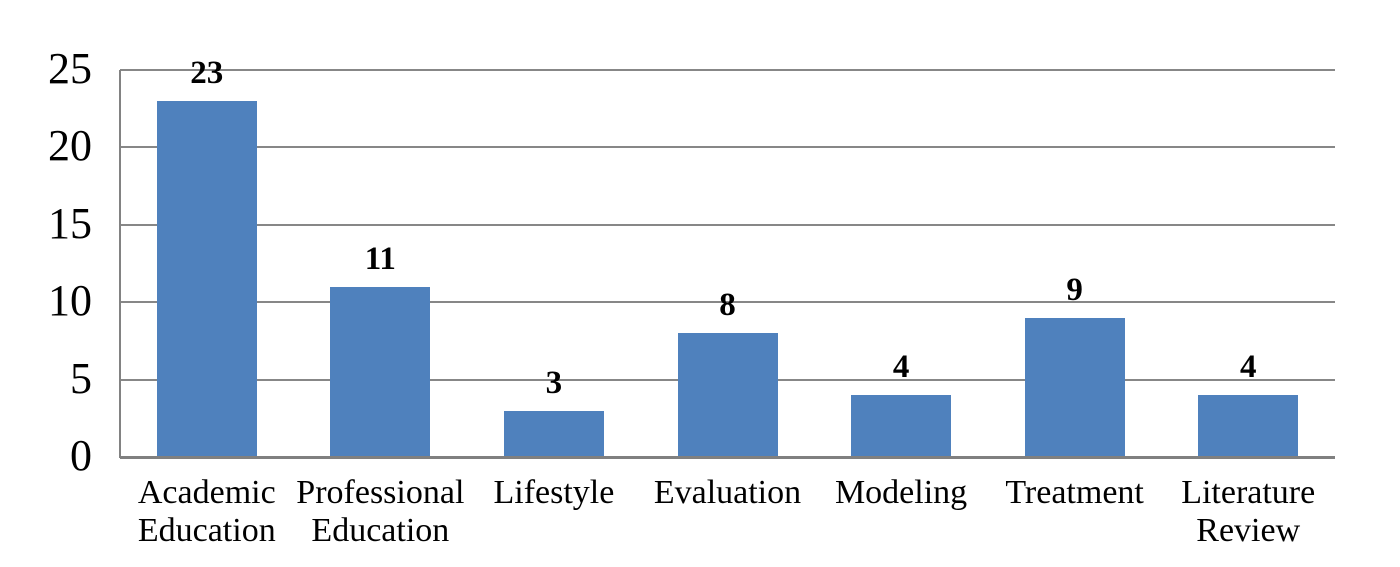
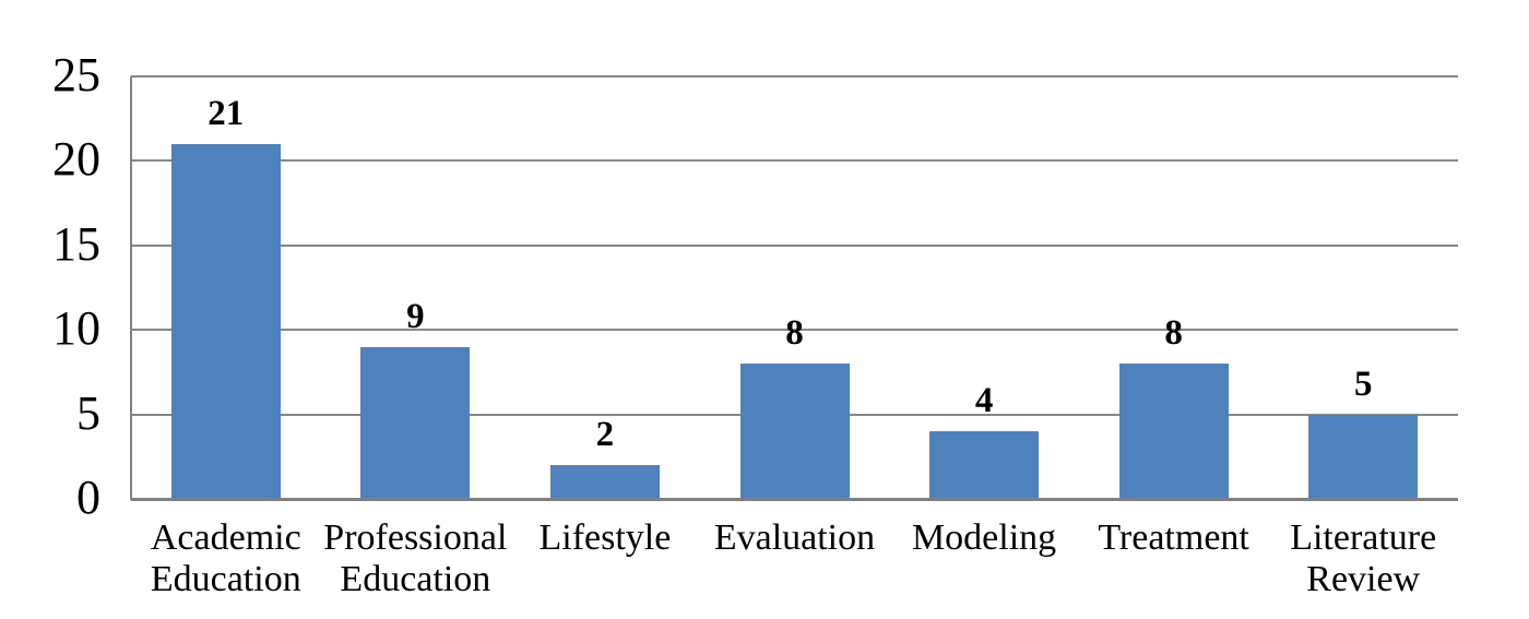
Academic Education: 23 -> 21
Professional Education: 11 -> 9
Lifestyle: 3 -> 2
Treatment: 9 -> 8
Literature Review: 4 -> 5
